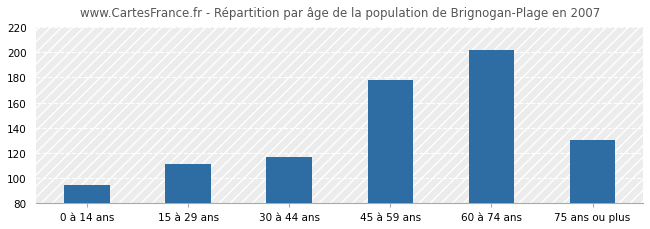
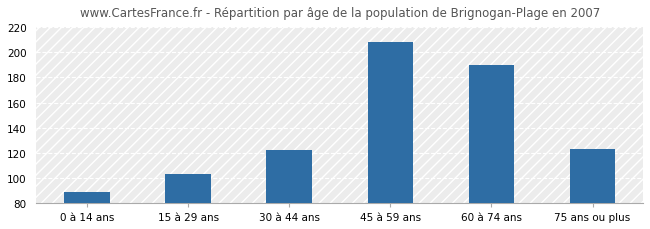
0 à 14 ans: 94 -> 89
15 à 29 ans: 111 -> 103
30 à 44 ans: 117 -> 122
45 à 59 ans: 178 -> 208
60 à 74 ans: 202 -> 190
75 ans ou plus: 130 -> 123
